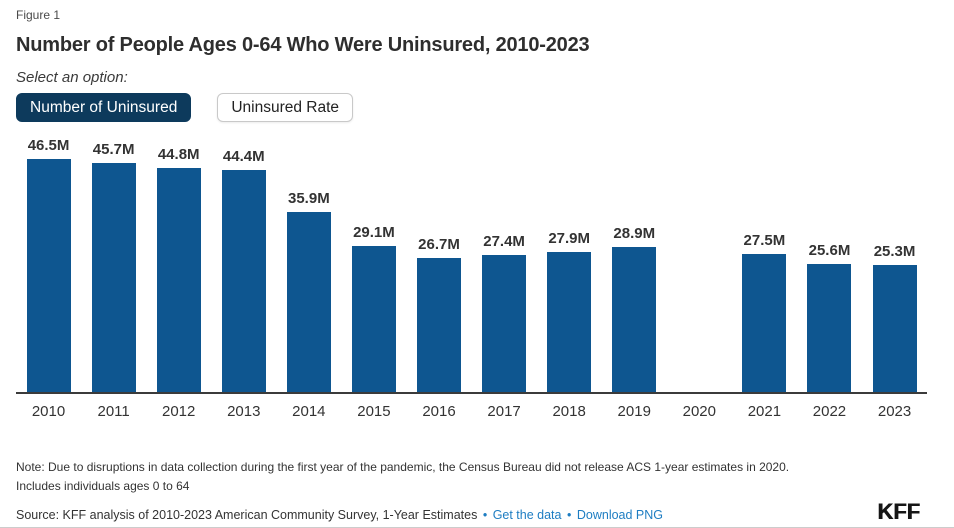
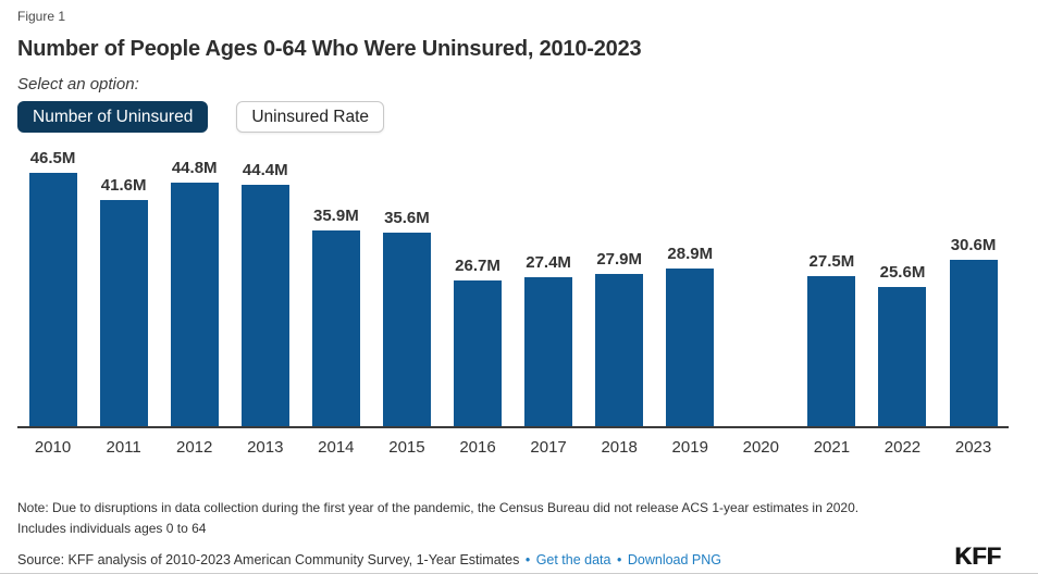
2011: 45.7M -> 41.6M
2015: 29.1M -> 35.6M
2023: 25.3M -> 30.6M
